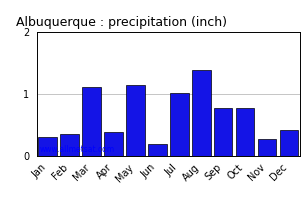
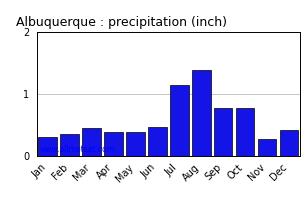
Mar: 1.12 -> 0.45
May: 1.14 -> 0.38
Jun: 0.20 -> 0.47
Jul: 1.02 -> 1.15
